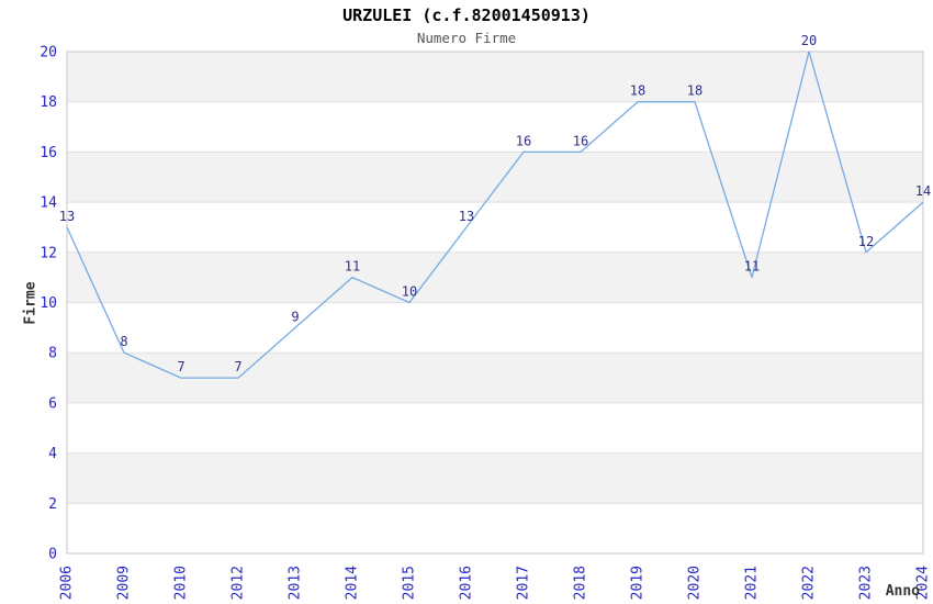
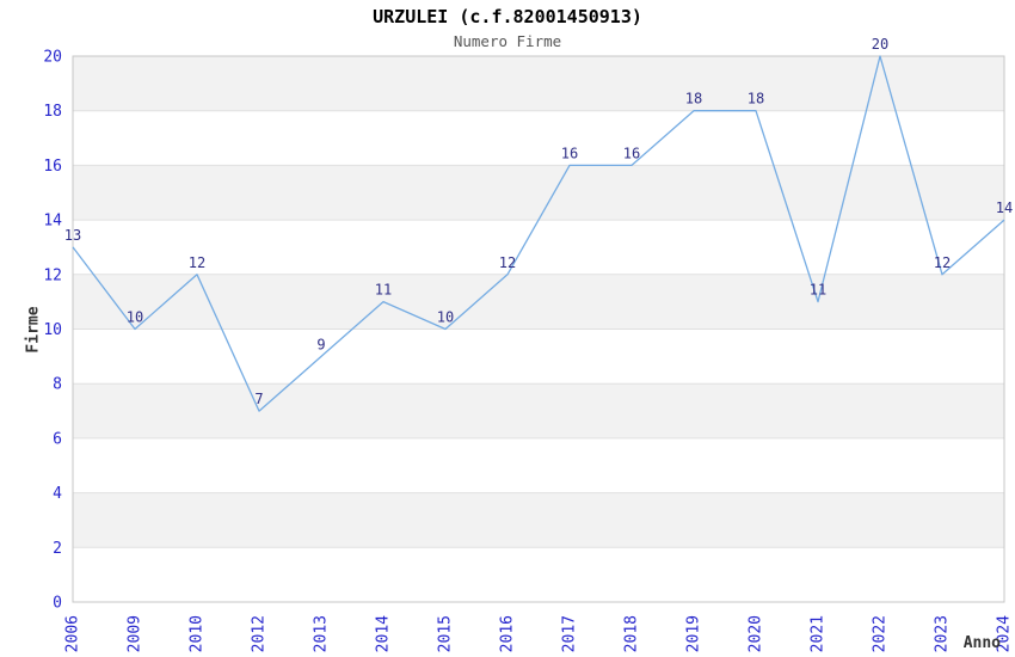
2009: 8 -> 10
2010: 7 -> 12
2016: 13 -> 12
